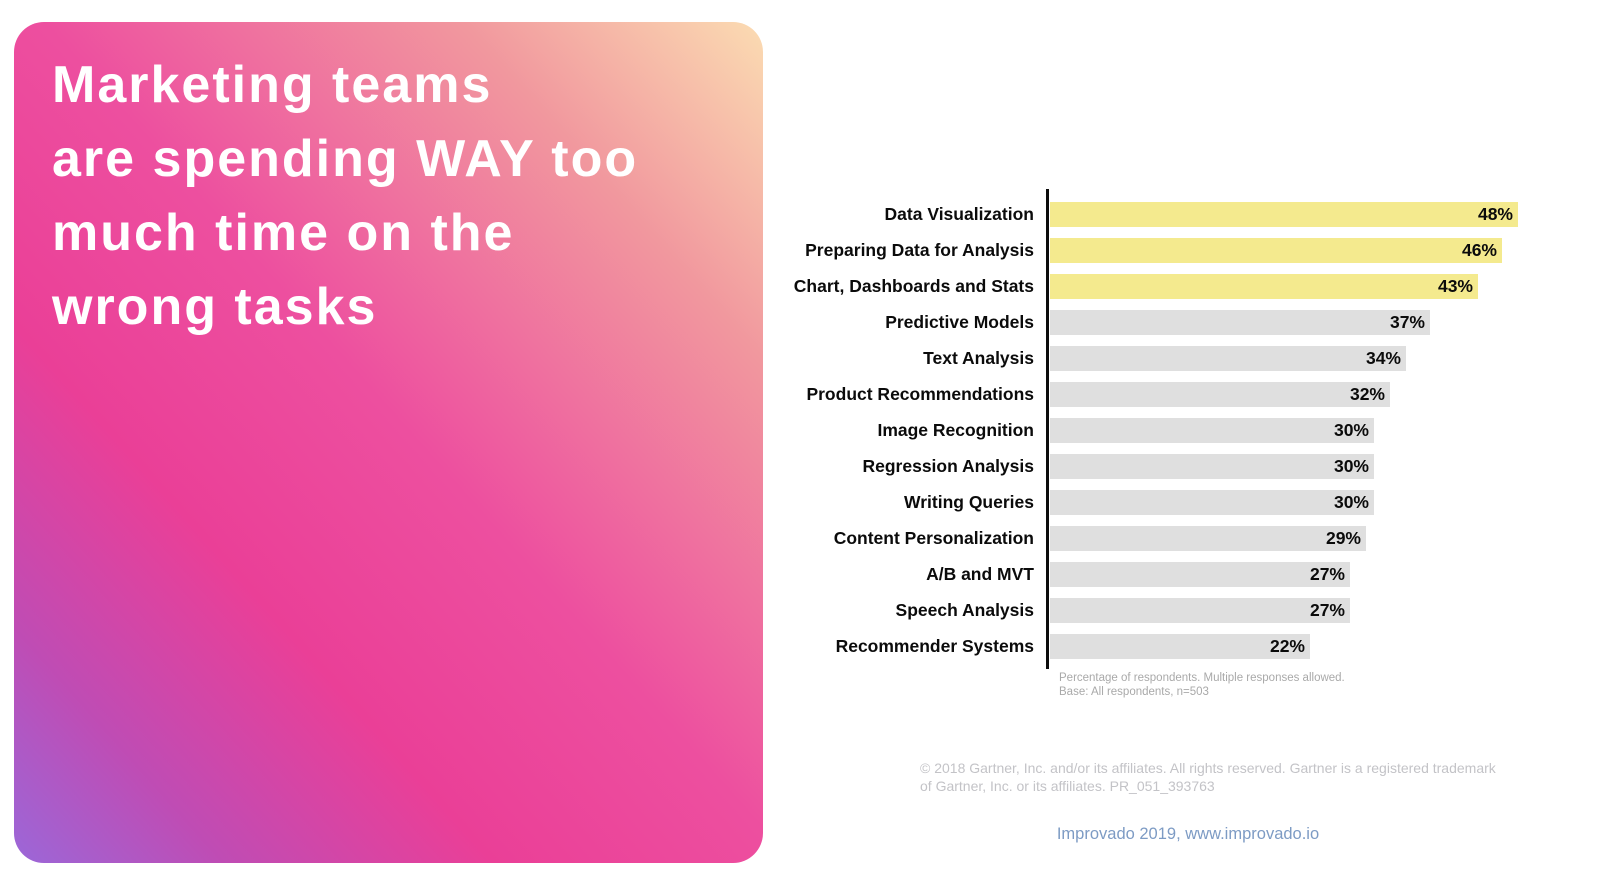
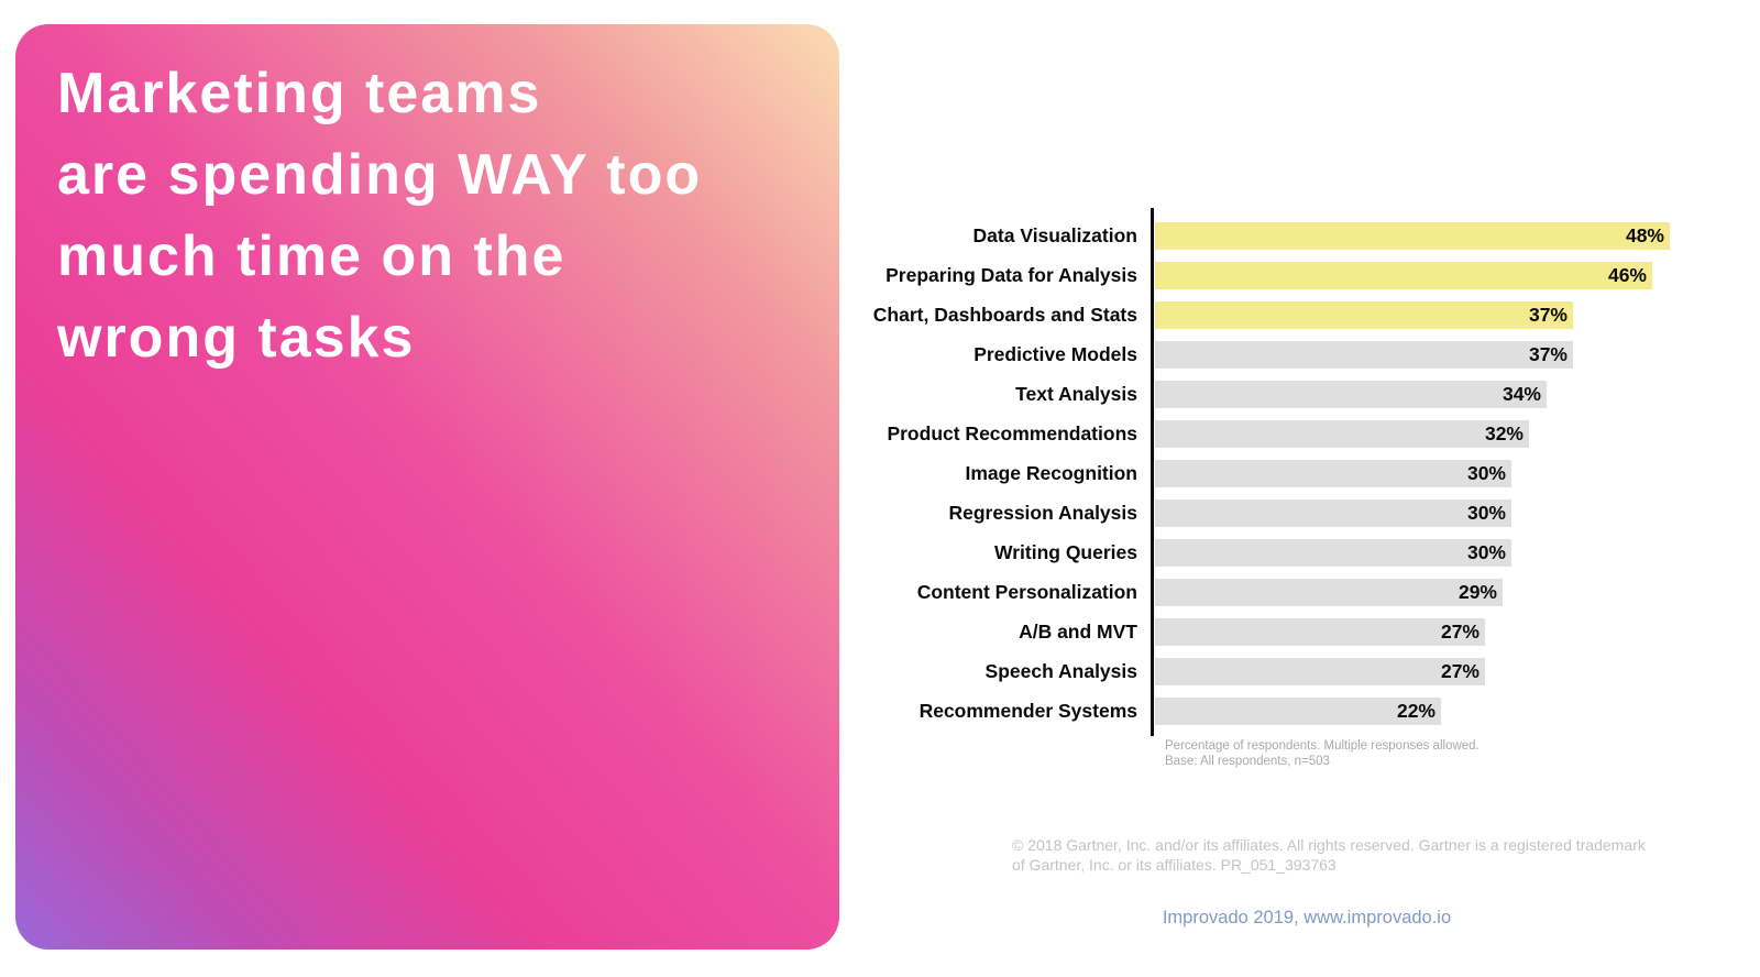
Chart, Dashboards and Stats: 43% -> 37%
